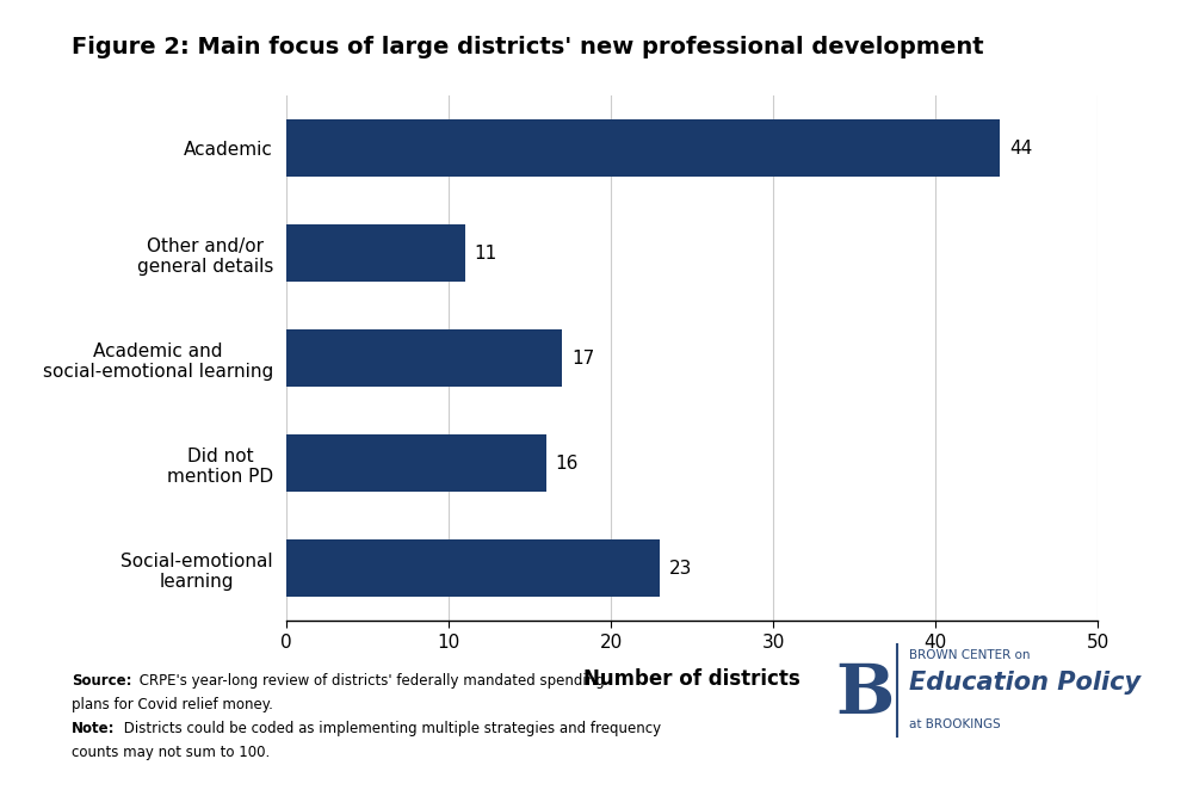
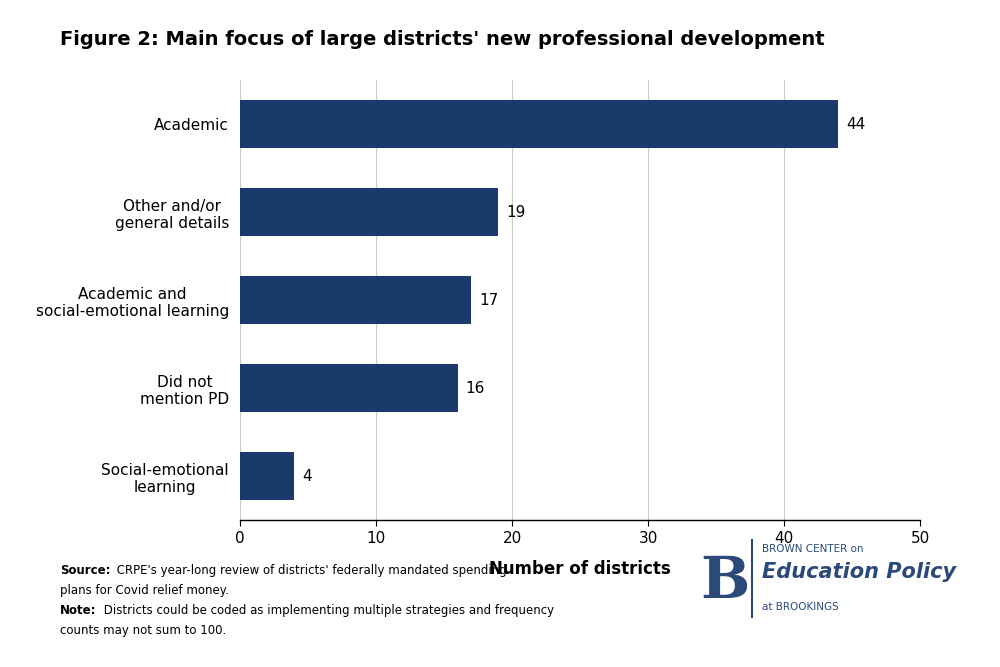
Other and/or general details: 11 -> 19
Social-emotional learning: 23 -> 4
